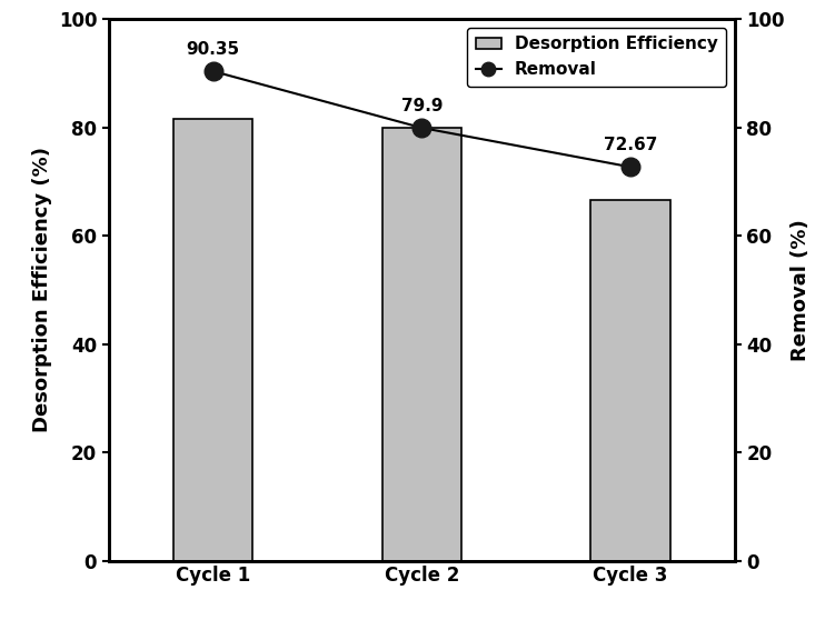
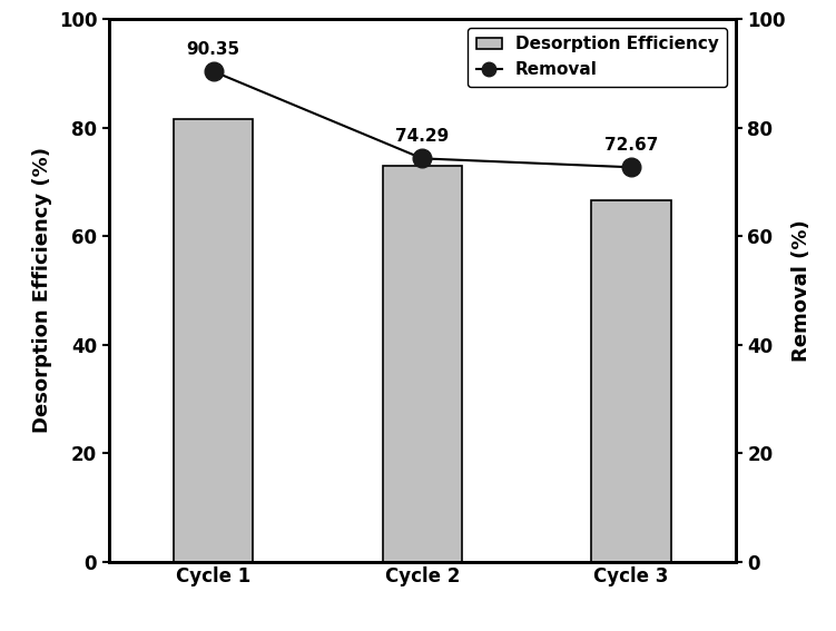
Desorption Efficiency/Cycle 2: 80.0 -> 73.0
Removal/Cycle 2: 79.9 -> 74.29
